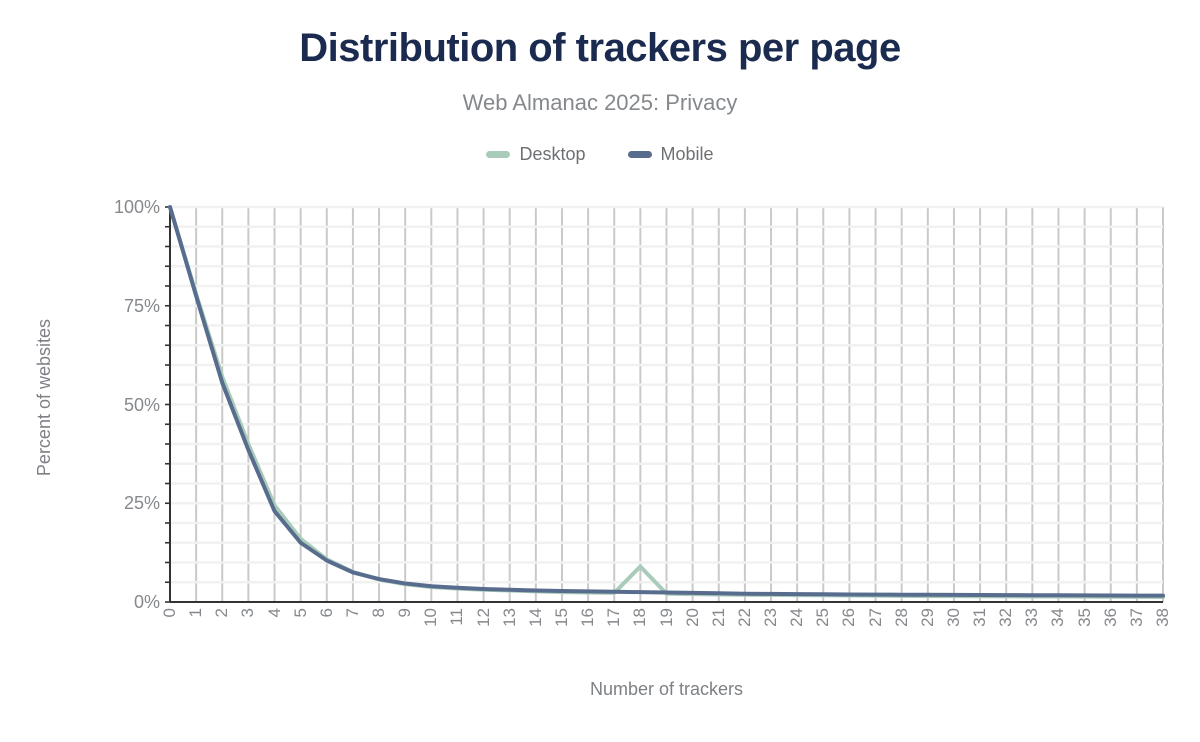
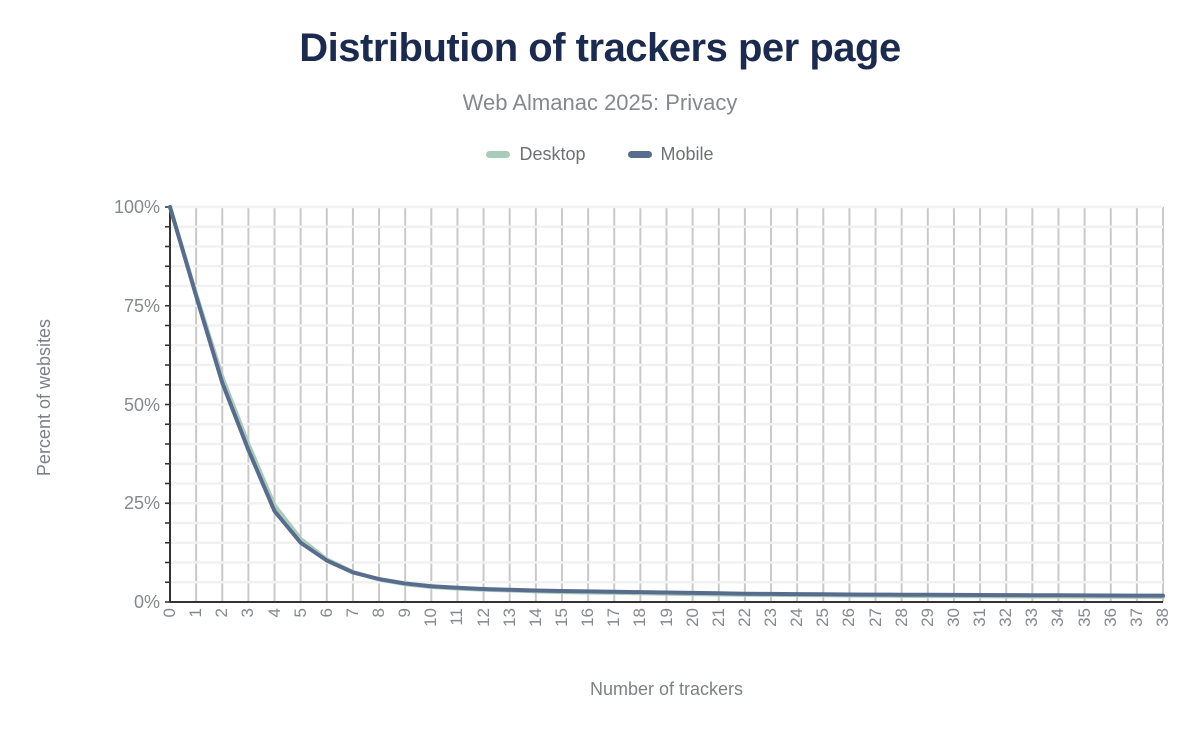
Desktop/18: 9% -> 2%
